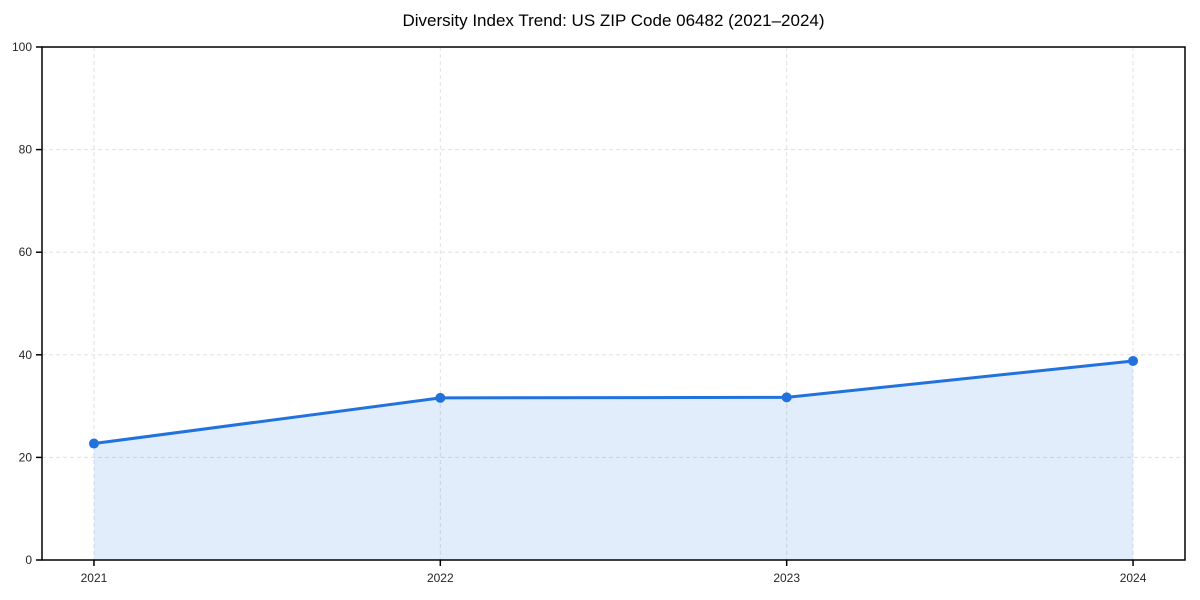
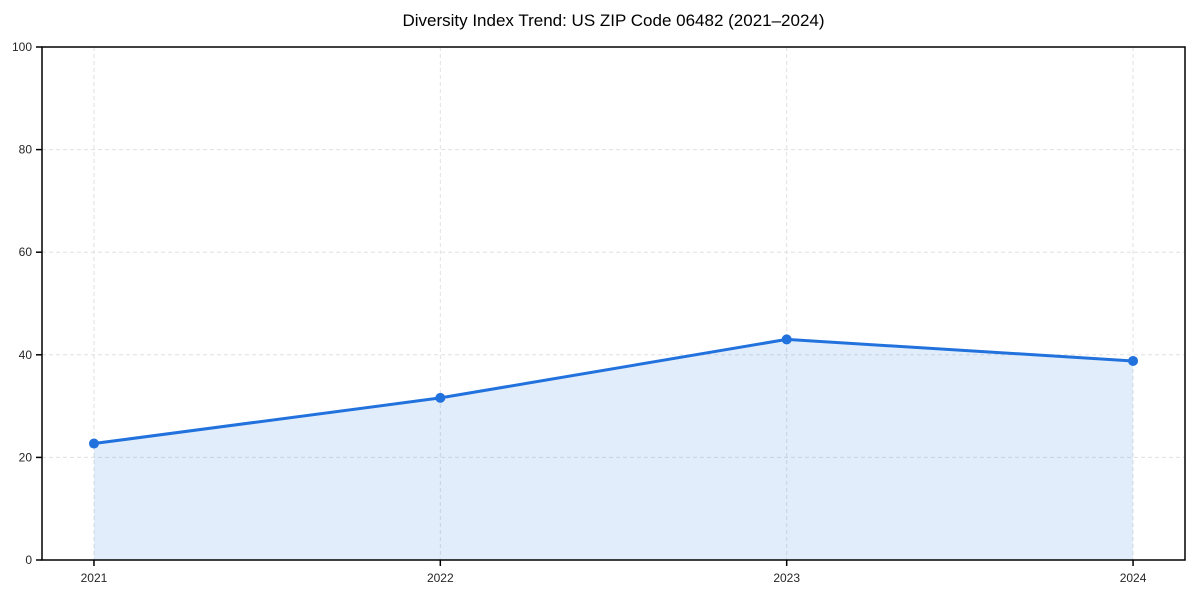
2023: 32 -> 43
